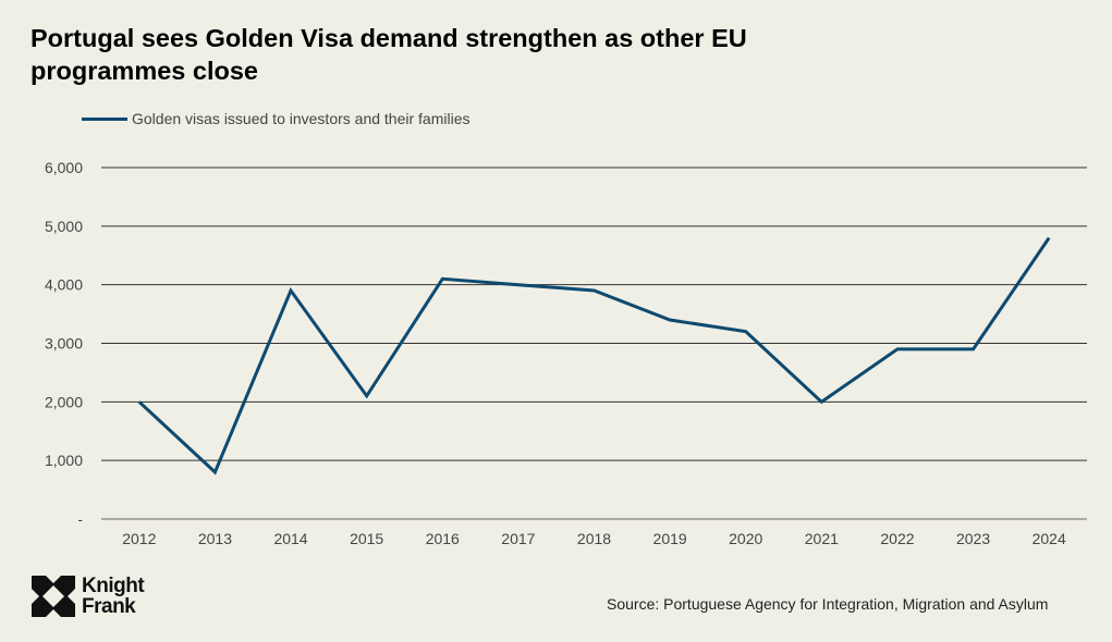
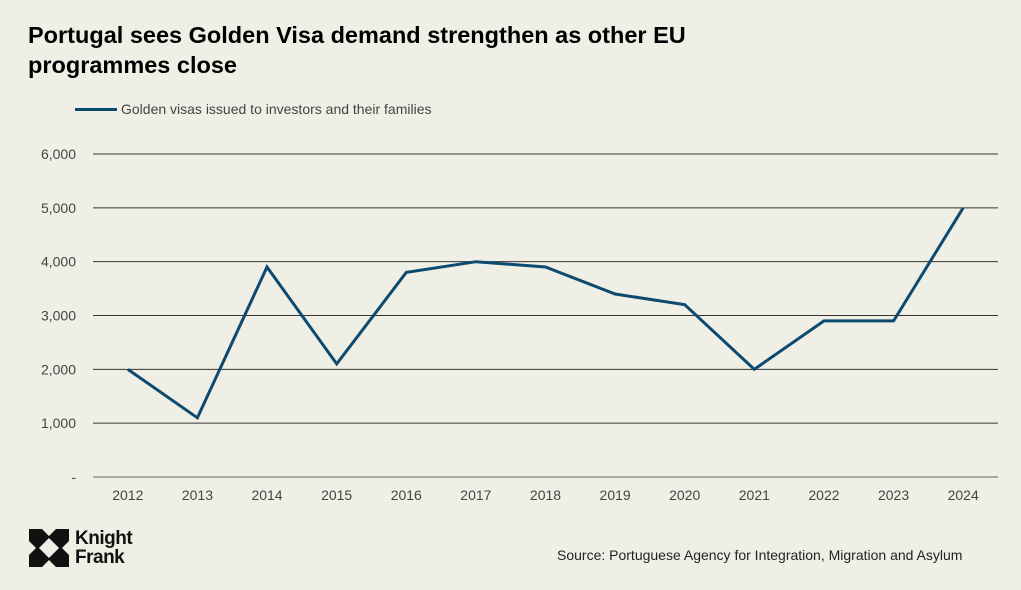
2013: 800 -> 1100
2016: 4100 -> 3800
2024: 4800 -> 5000
